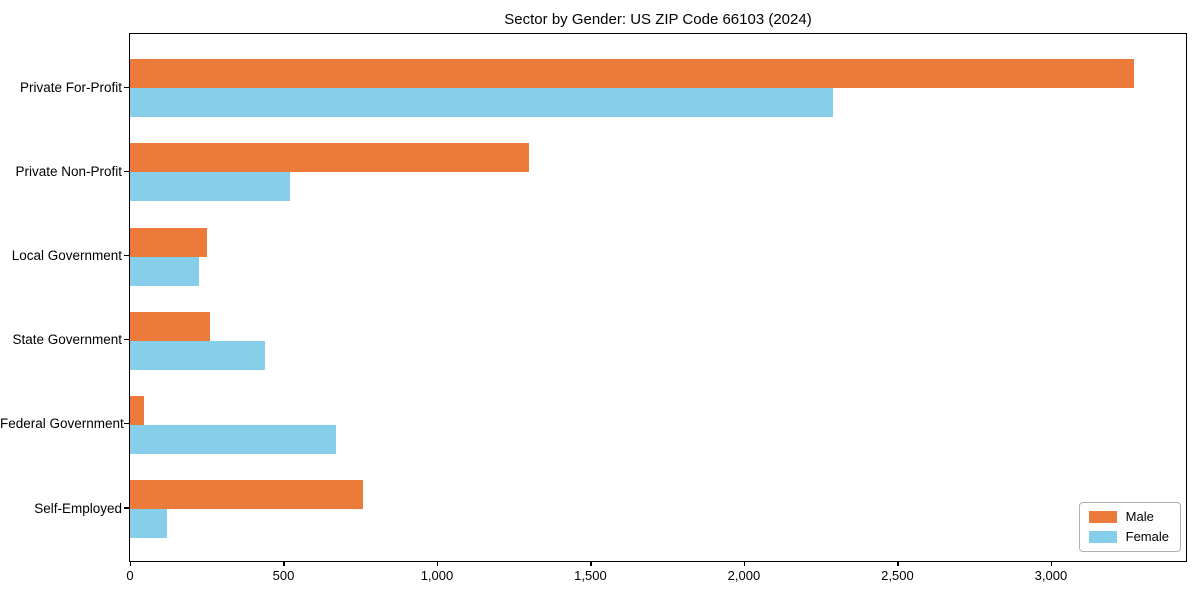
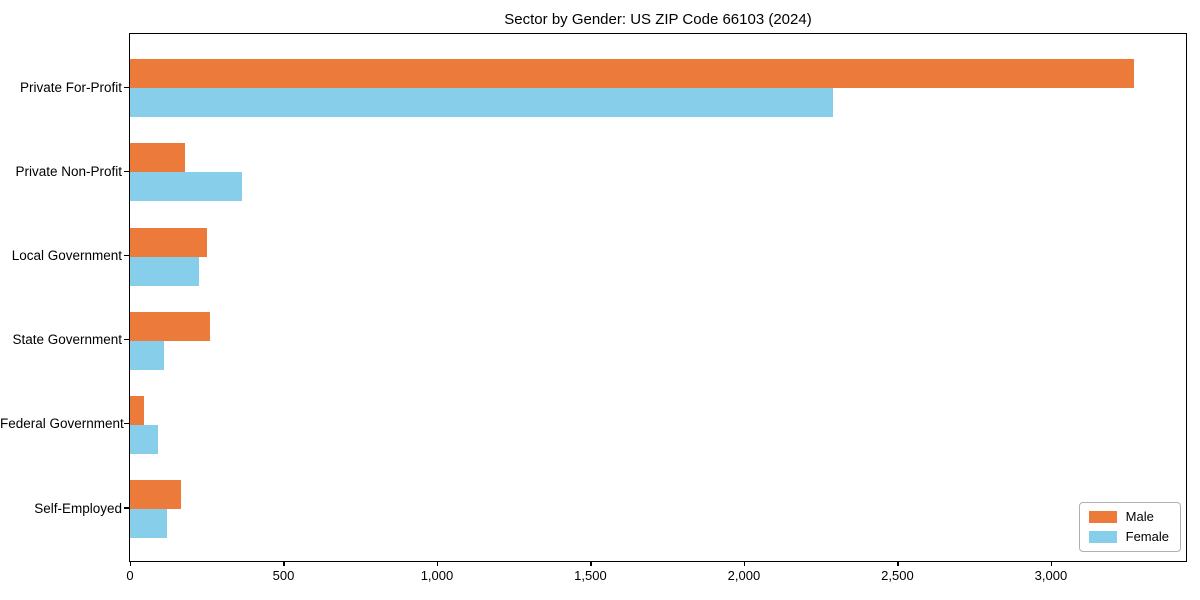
Male/Private Non-Profit: 1300 -> 180
Female/Private Non-Profit: 520 -> 360
Female/State Government: 440 -> 110
Female/Federal Government: 670 -> 90
Male/Self-Employed: 760 -> 160
